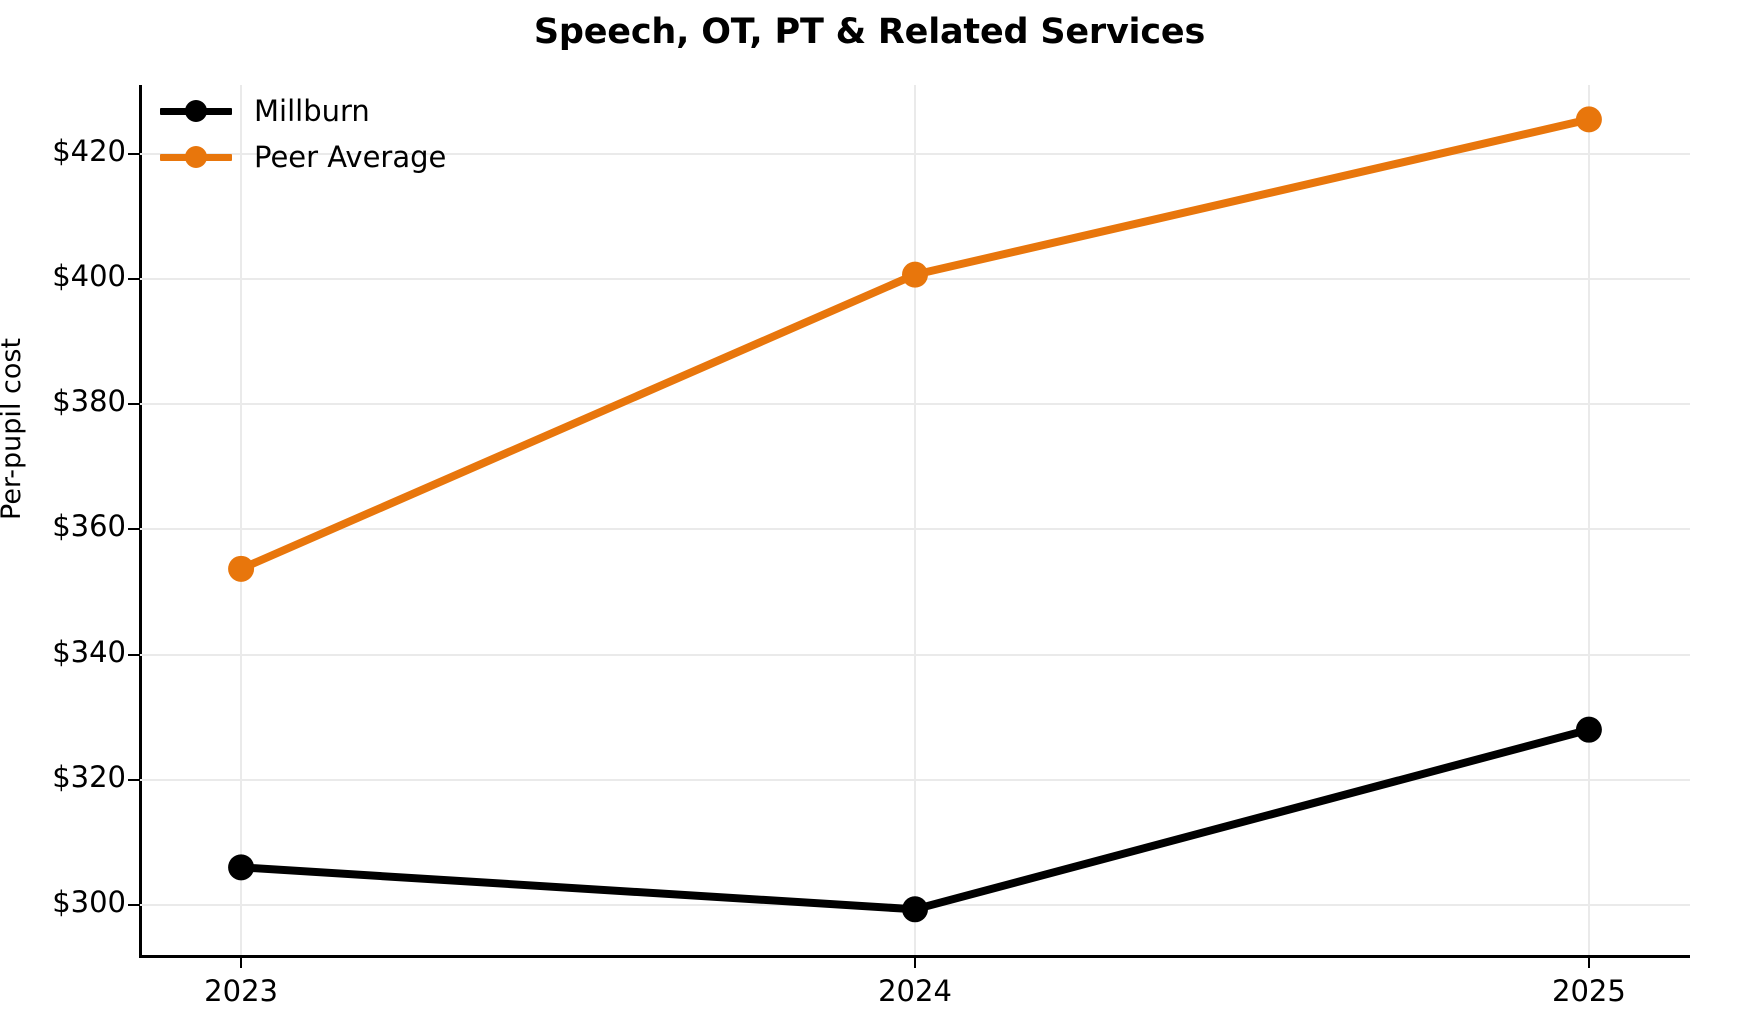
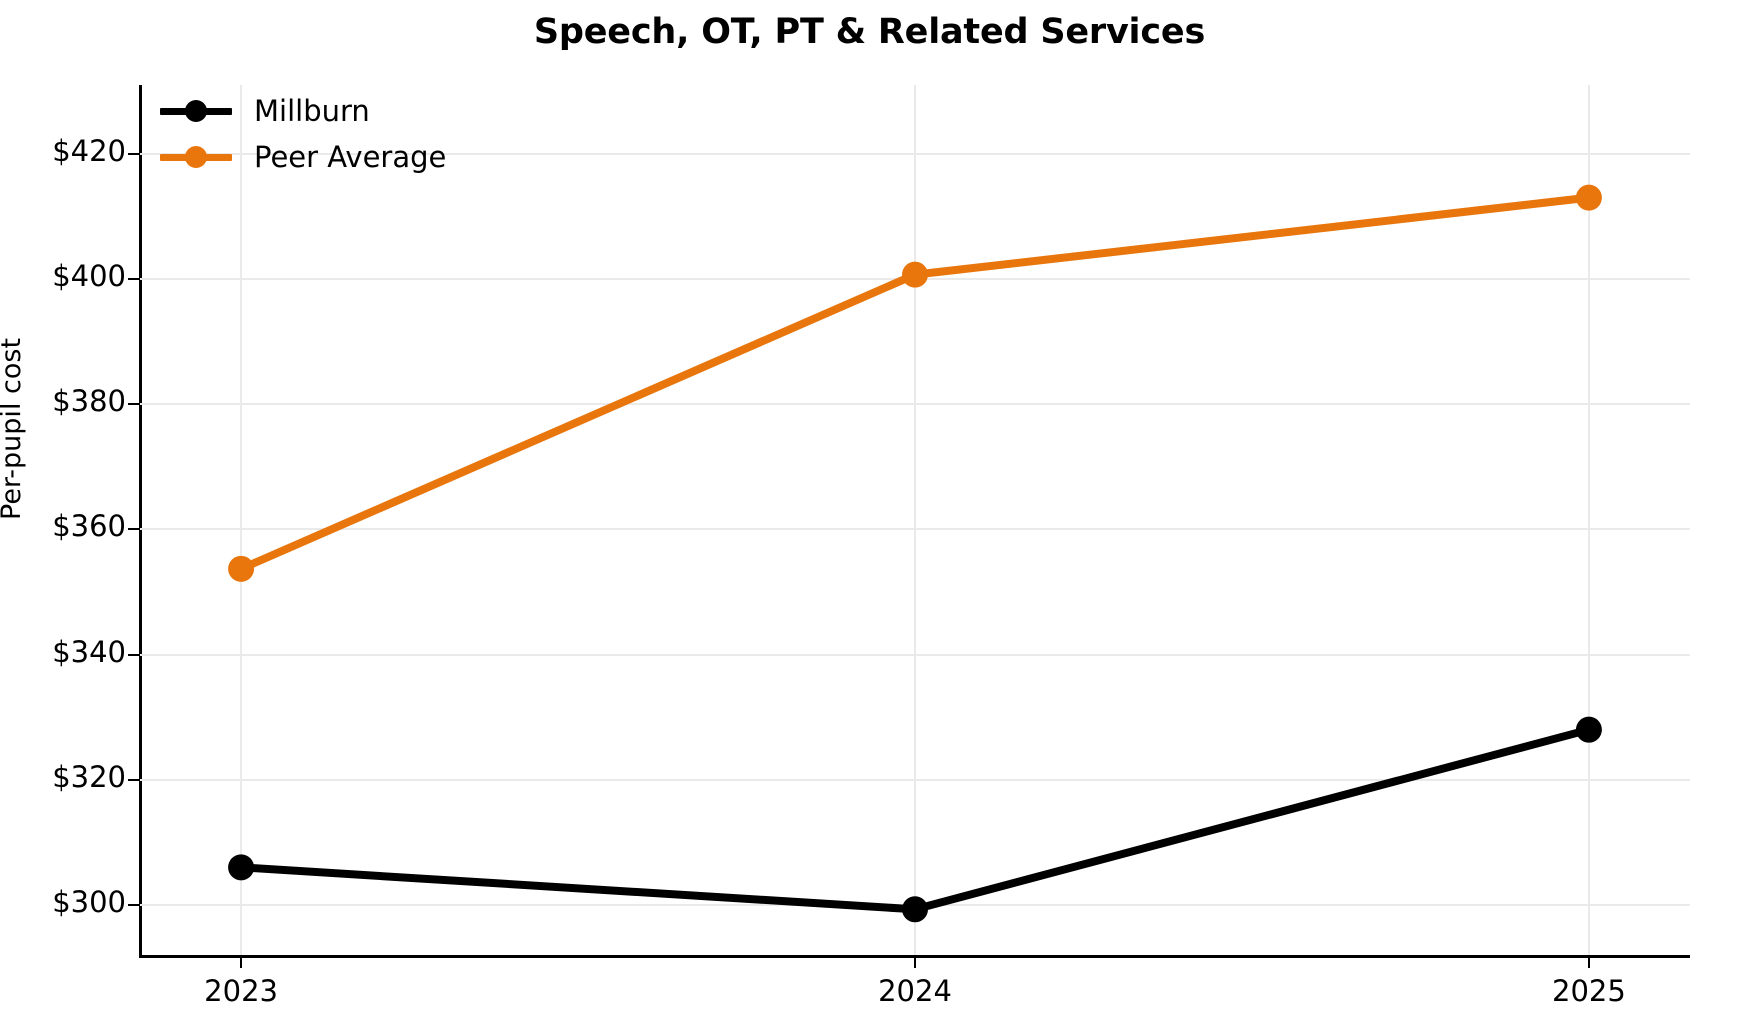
Peer Average/2025: $426 -> $413
